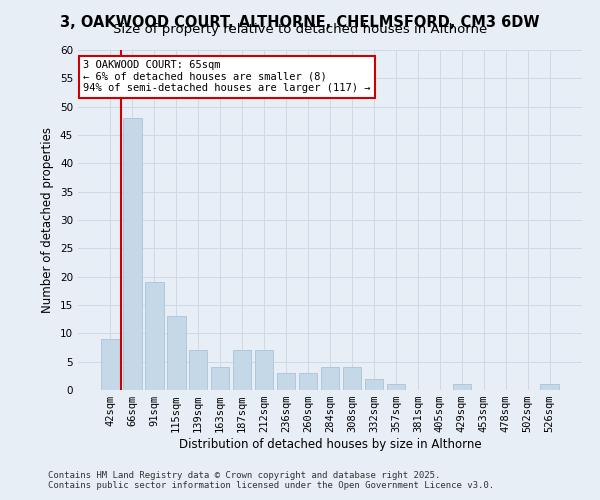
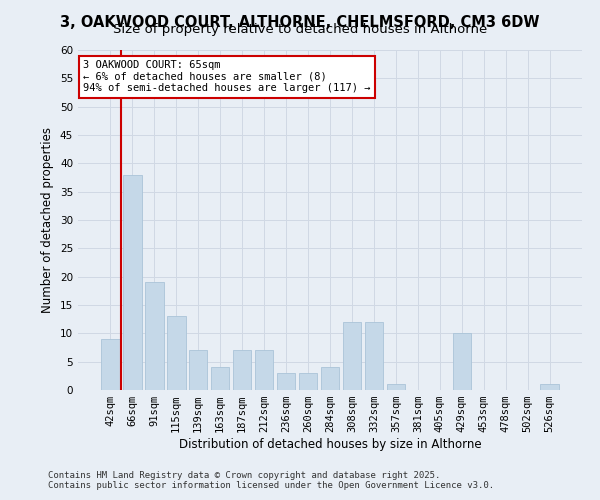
66sqm: 48 -> 38
308sqm: 4 -> 12
332sqm: 2 -> 12
429sqm: 1 -> 10
